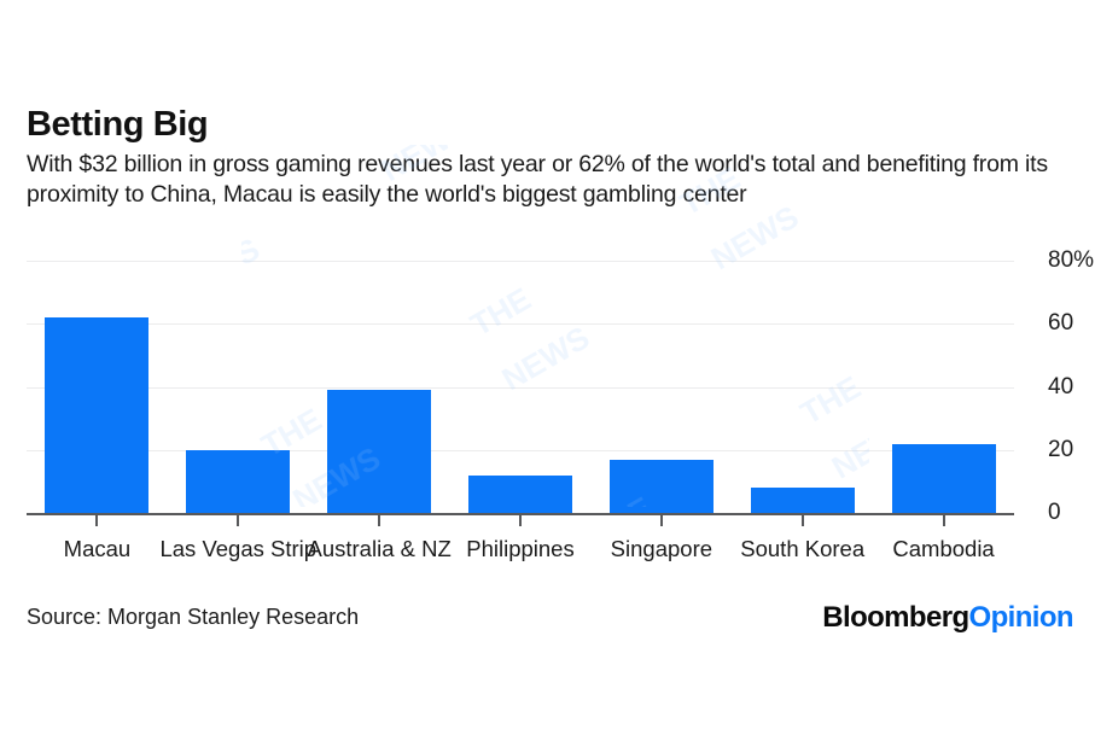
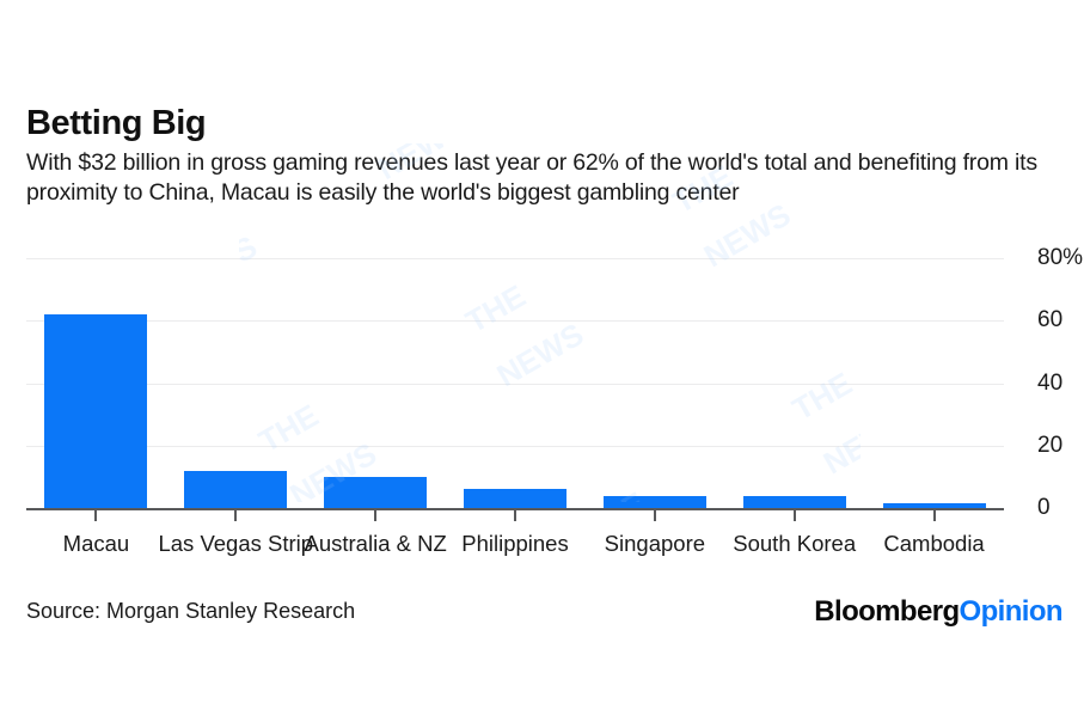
Las Vegas Strip: 20% -> 12%
Australia & NZ: 39% -> 10%
Philippines: 12% -> 6%
Singapore: 17% -> 4%
South Korea: 8% -> 4%
Cambodia: 22% -> 2%
